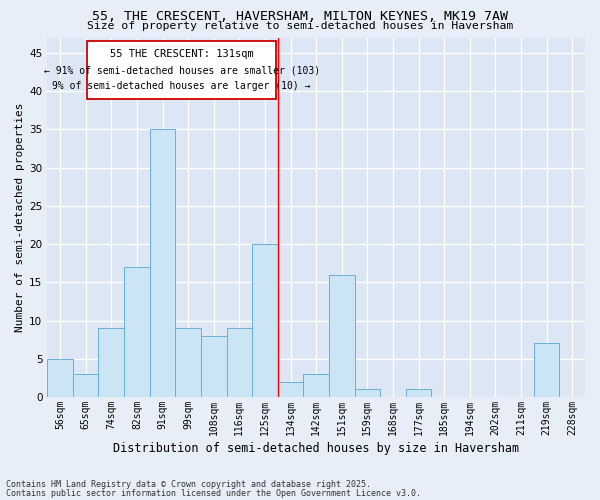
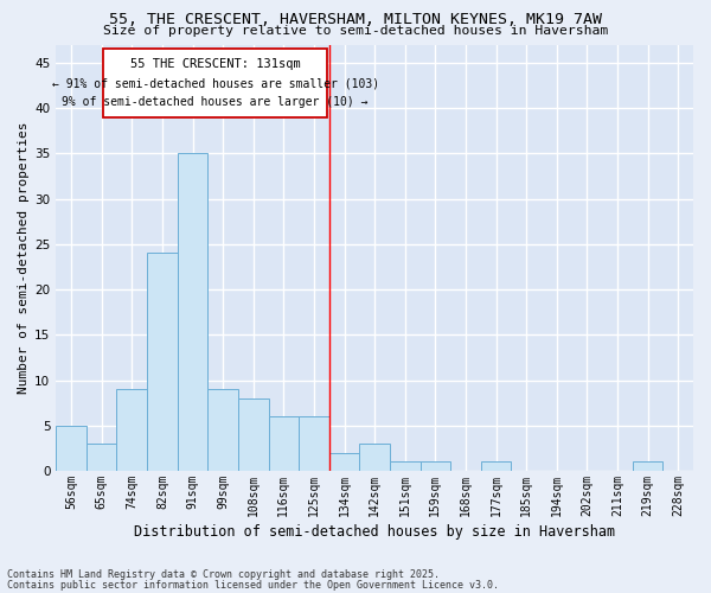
82sqm: 17 -> 24
116sqm: 9 -> 6
125sqm: 20 -> 6
151sqm: 16 -> 1
219sqm: 7 -> 1
